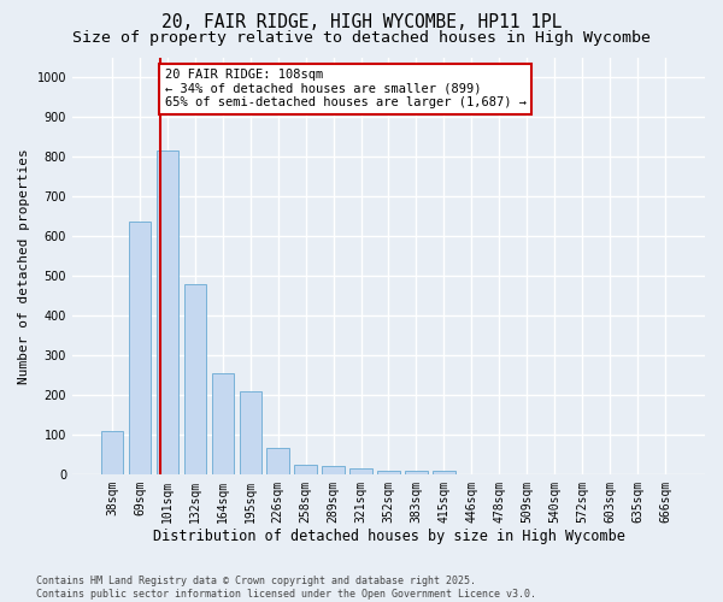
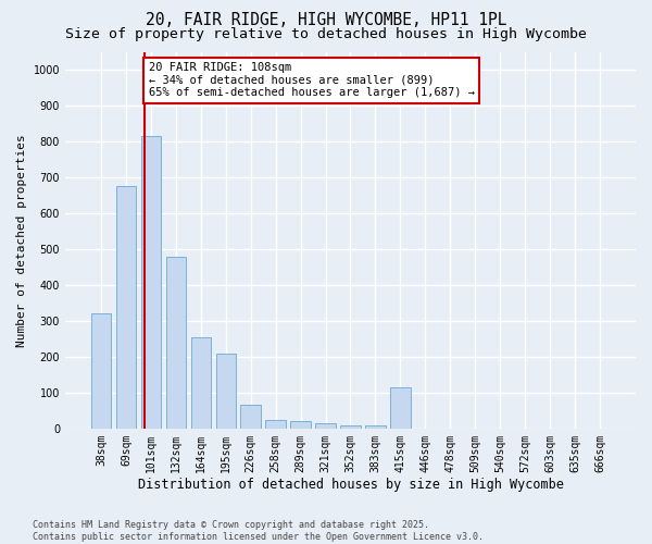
38sqm: 110 -> 320
69sqm: 635 -> 675
415sqm: 10 -> 115
